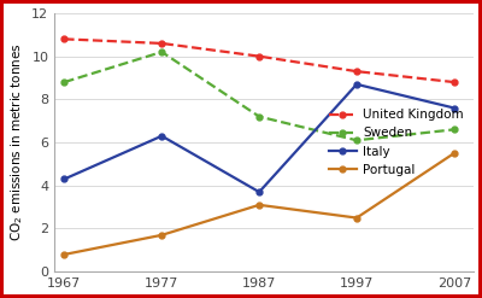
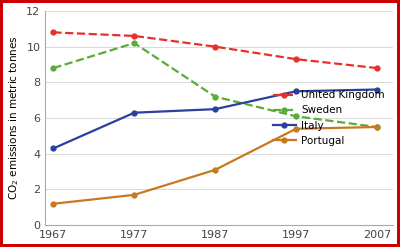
Portugal/1967: 0.8 -> 1.2
Italy/1987: 3.7 -> 6.5
Italy/1997: 8.7 -> 7.5
Portugal/1997: 2.5 -> 5.4
Sweden/2007: 6.6 -> 5.5
